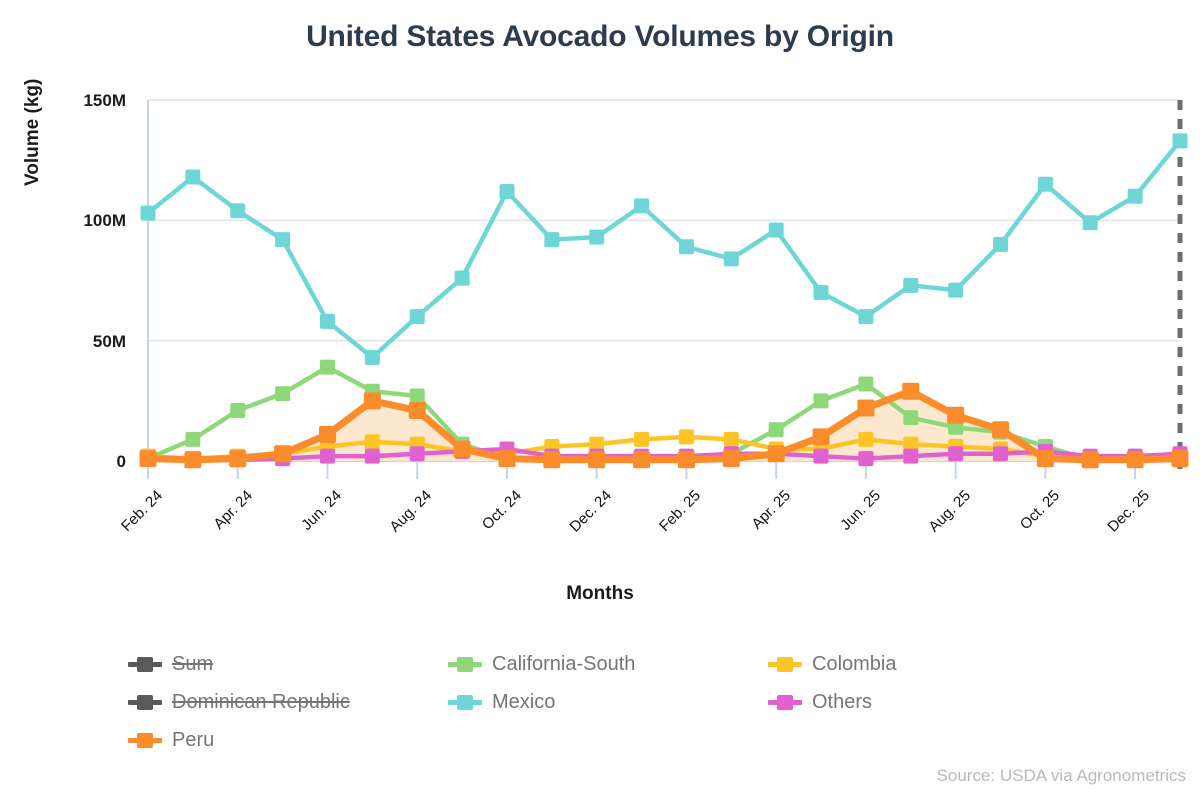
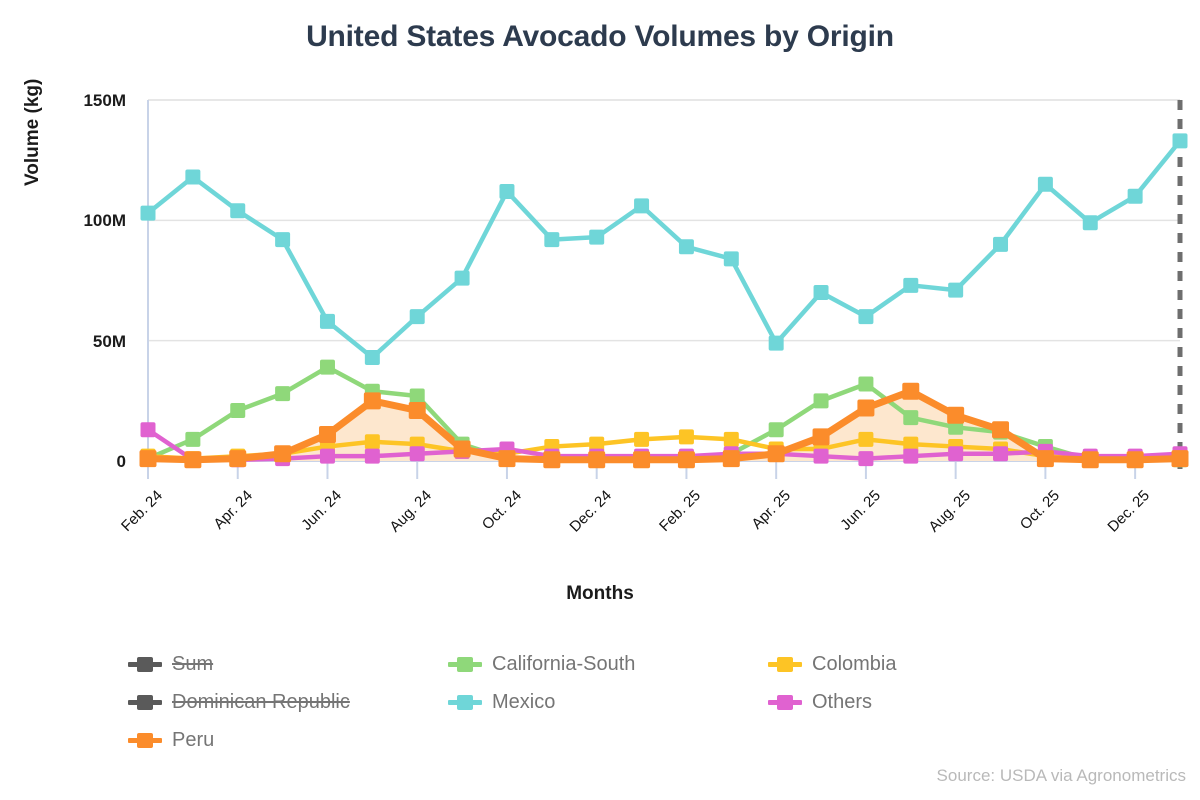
Others/Feb. 24: 1M -> 13M
Mexico/Apr. 25: 96M -> 49M
